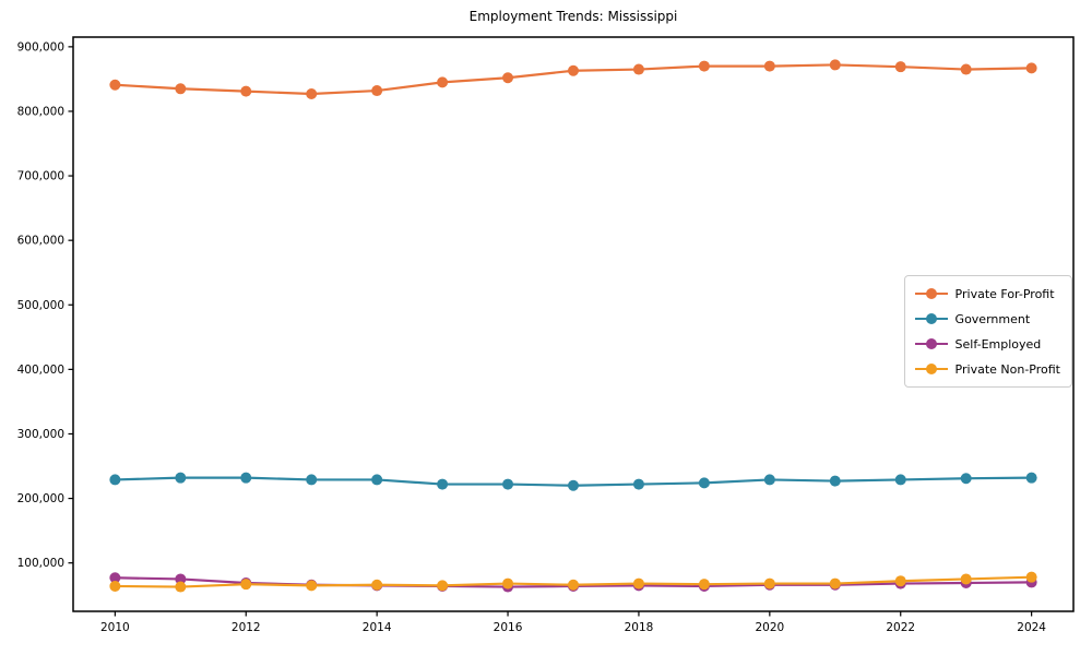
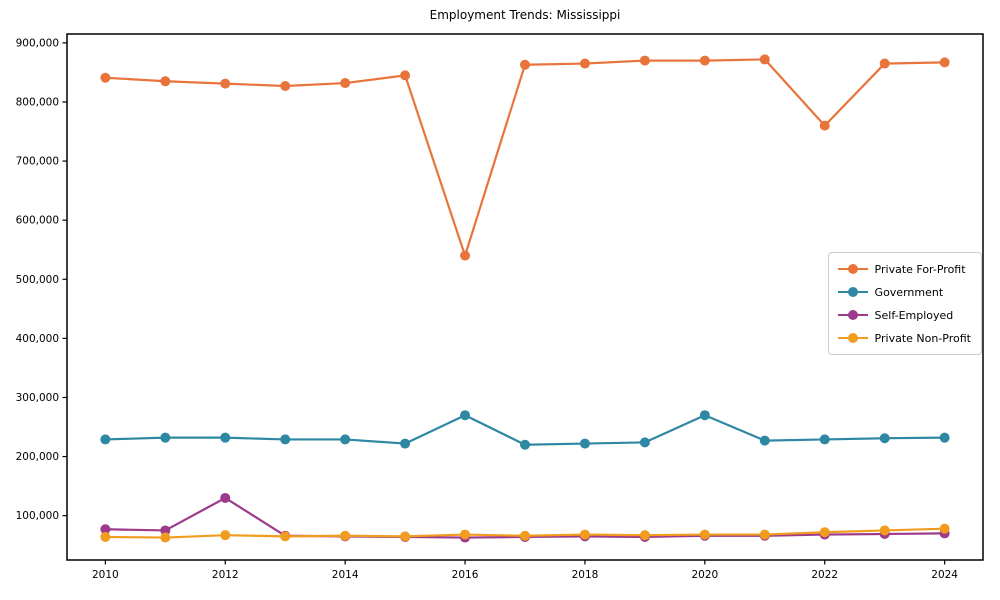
Self-Employed/2012: 70000 -> 130000
Private For-Profit/2016: 850000 -> 540000
Government/2016: 220000 -> 270000
Government/2020: 230000 -> 270000
Private For-Profit/2022: 870000 -> 760000
